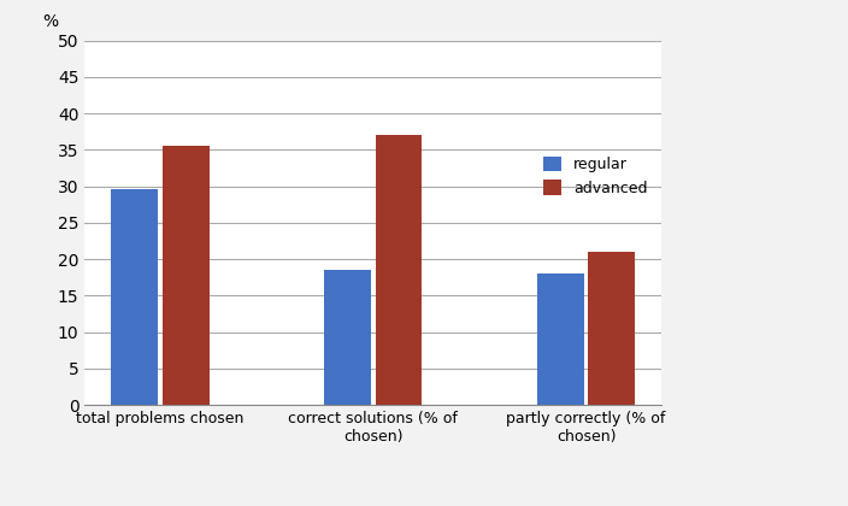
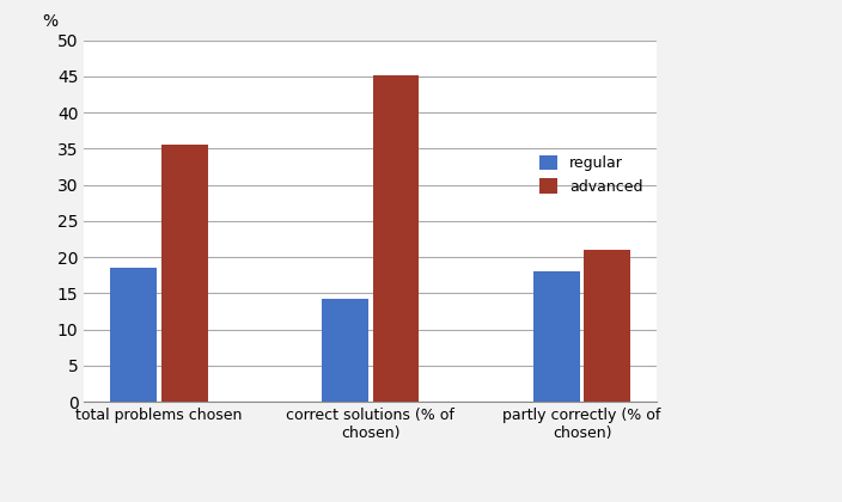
regular/total problems chosen: 29.6 -> 18.5
regular/correct solutions (% of chosen): 18.6 -> 14.3
advanced/correct solutions (% of chosen): 37.0 -> 45.2
